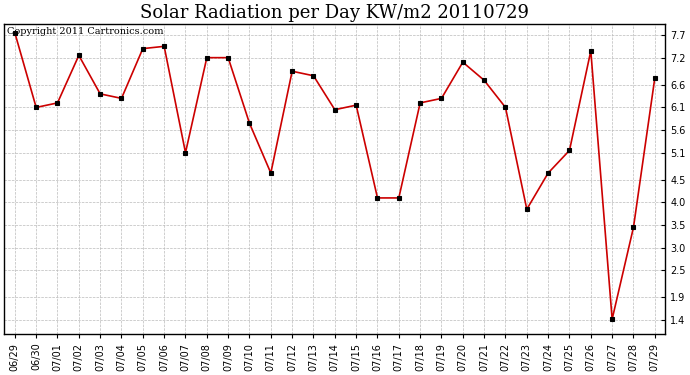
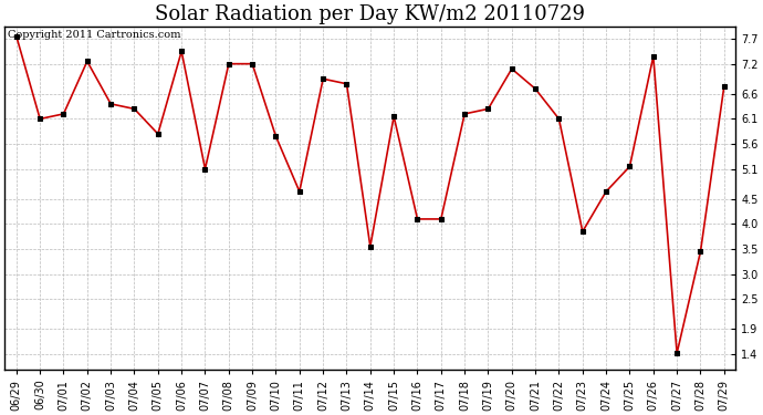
07/05: 7.40 -> 5.80
07/14: 6.05 -> 3.55
